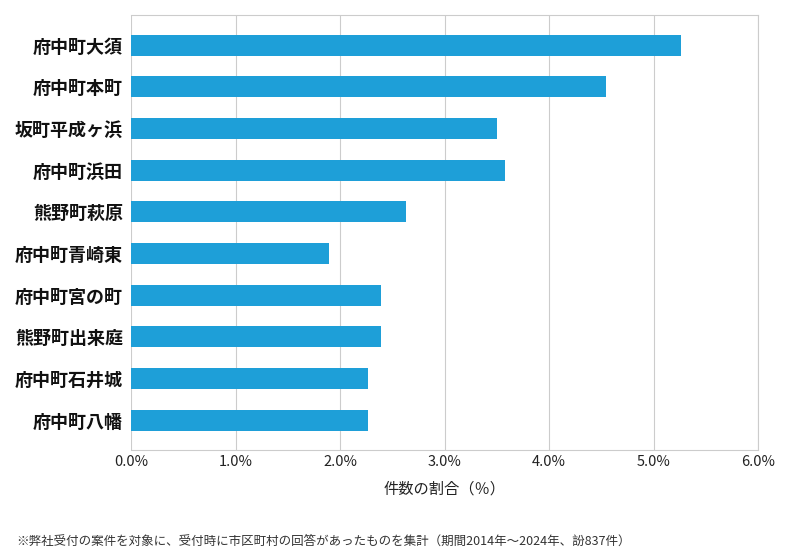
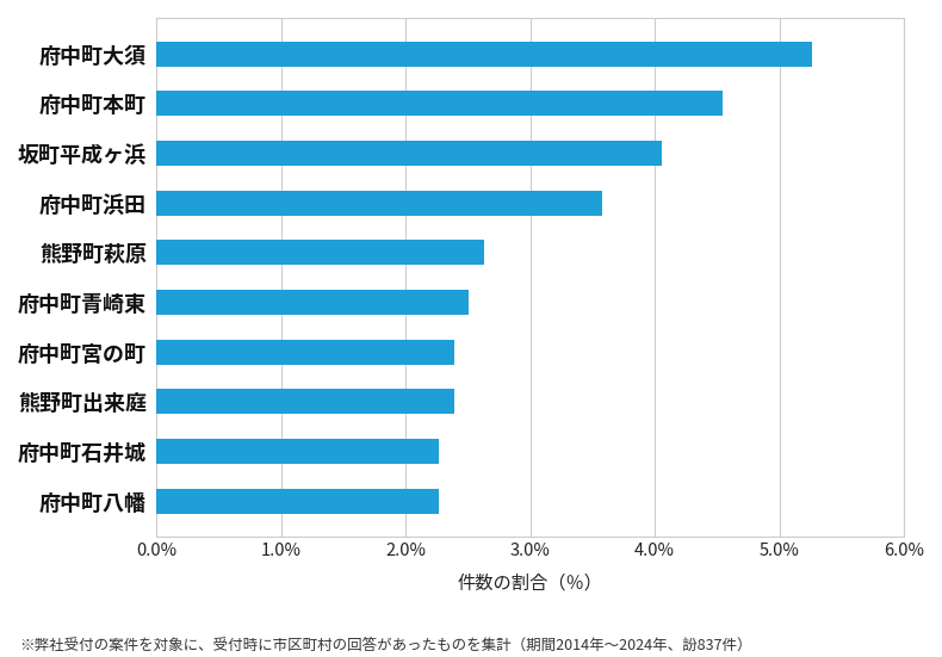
坂町平成ヶ浜: 3.50% -> 4.06%
府中町青崎東: 1.89% -> 2.51%
